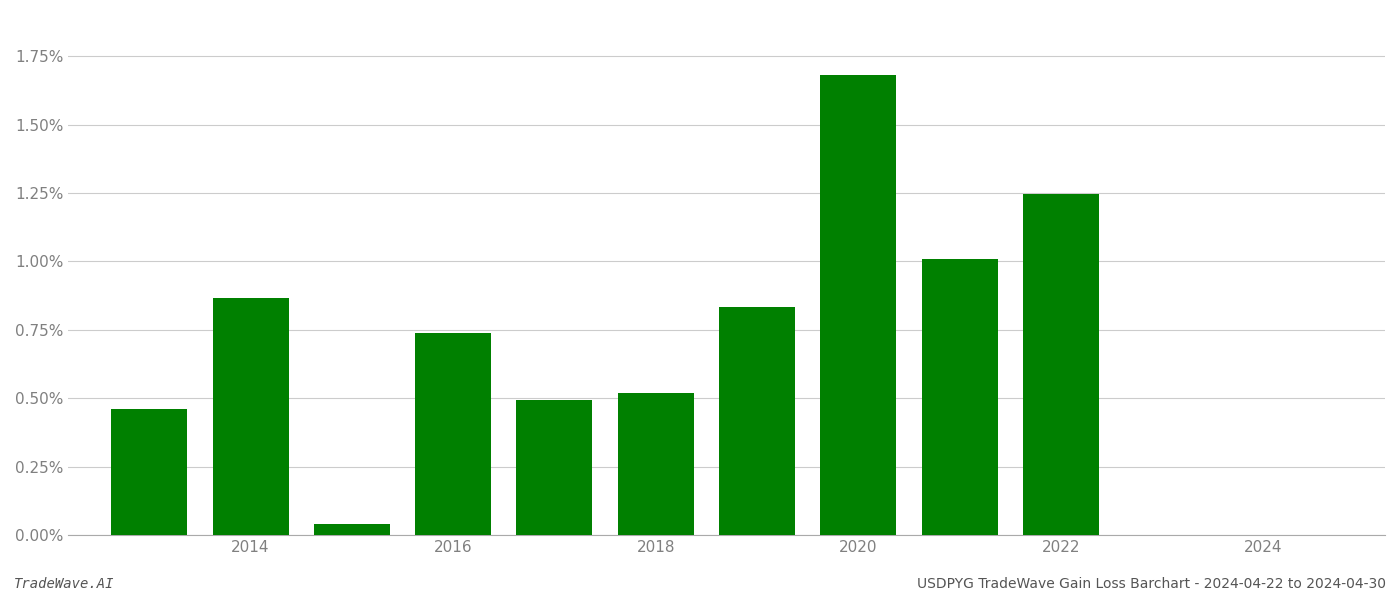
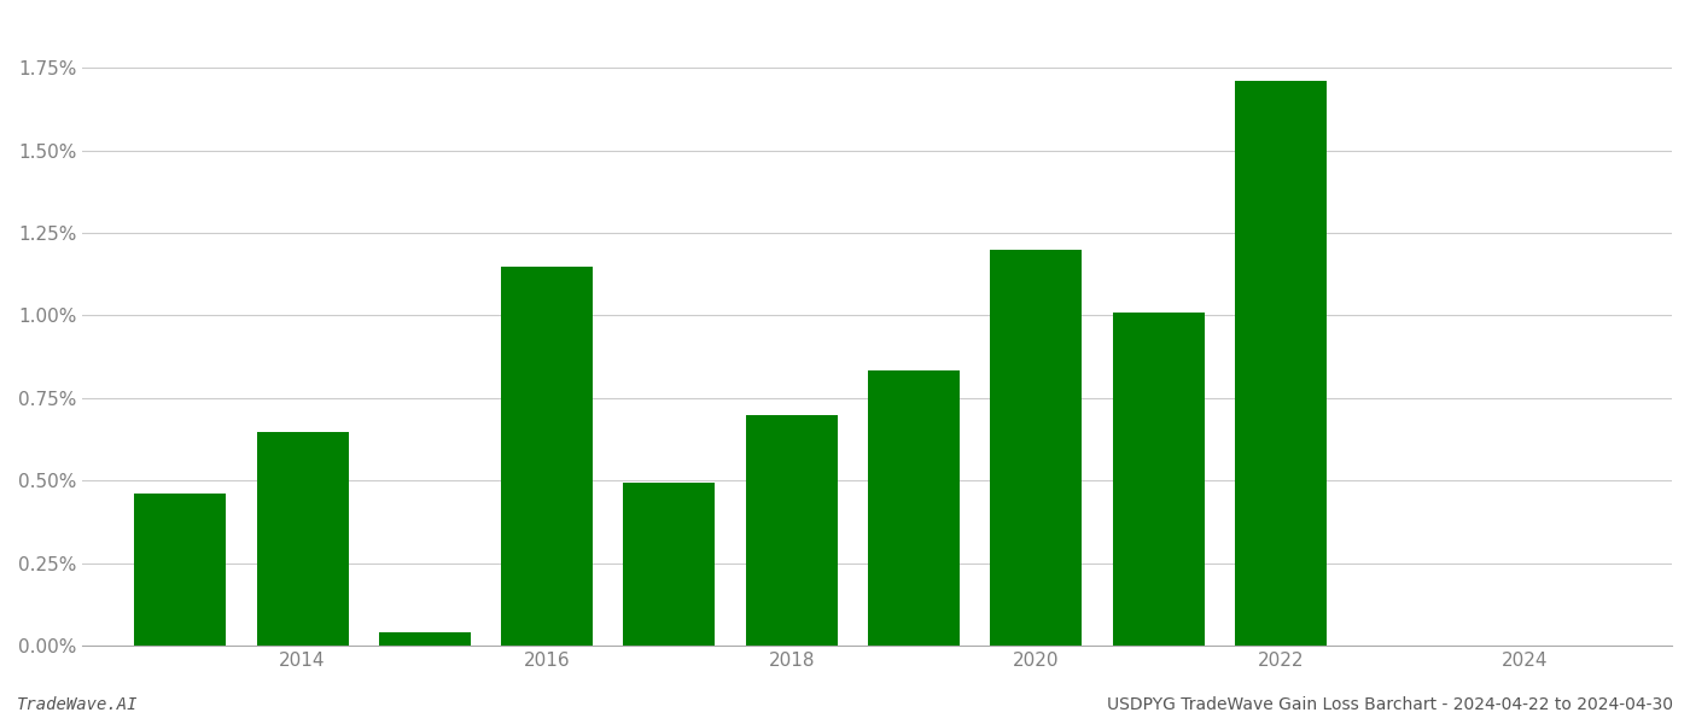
2014: 0.865% -> 0.648%
2016: 0.740% -> 1.148%
2018: 0.520% -> 0.698%
2020: 1.680% -> 1.198%
2022: 1.245% -> 1.710%
